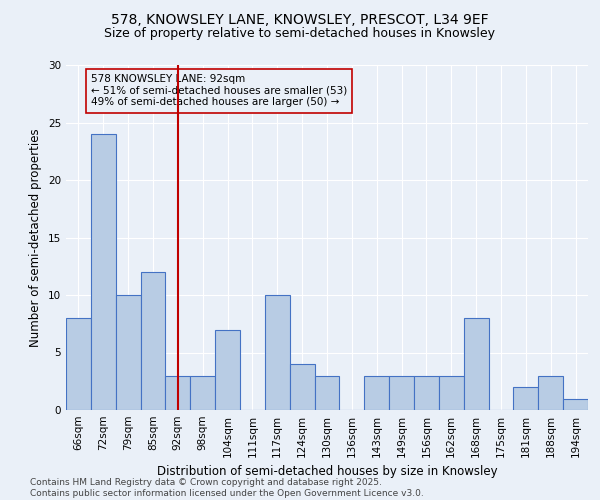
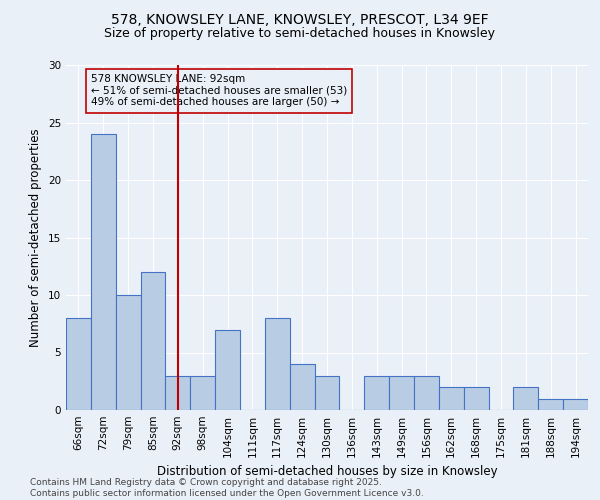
117sqm: 10 -> 8
162sqm: 3 -> 2
168sqm: 8 -> 2
188sqm: 3 -> 1
